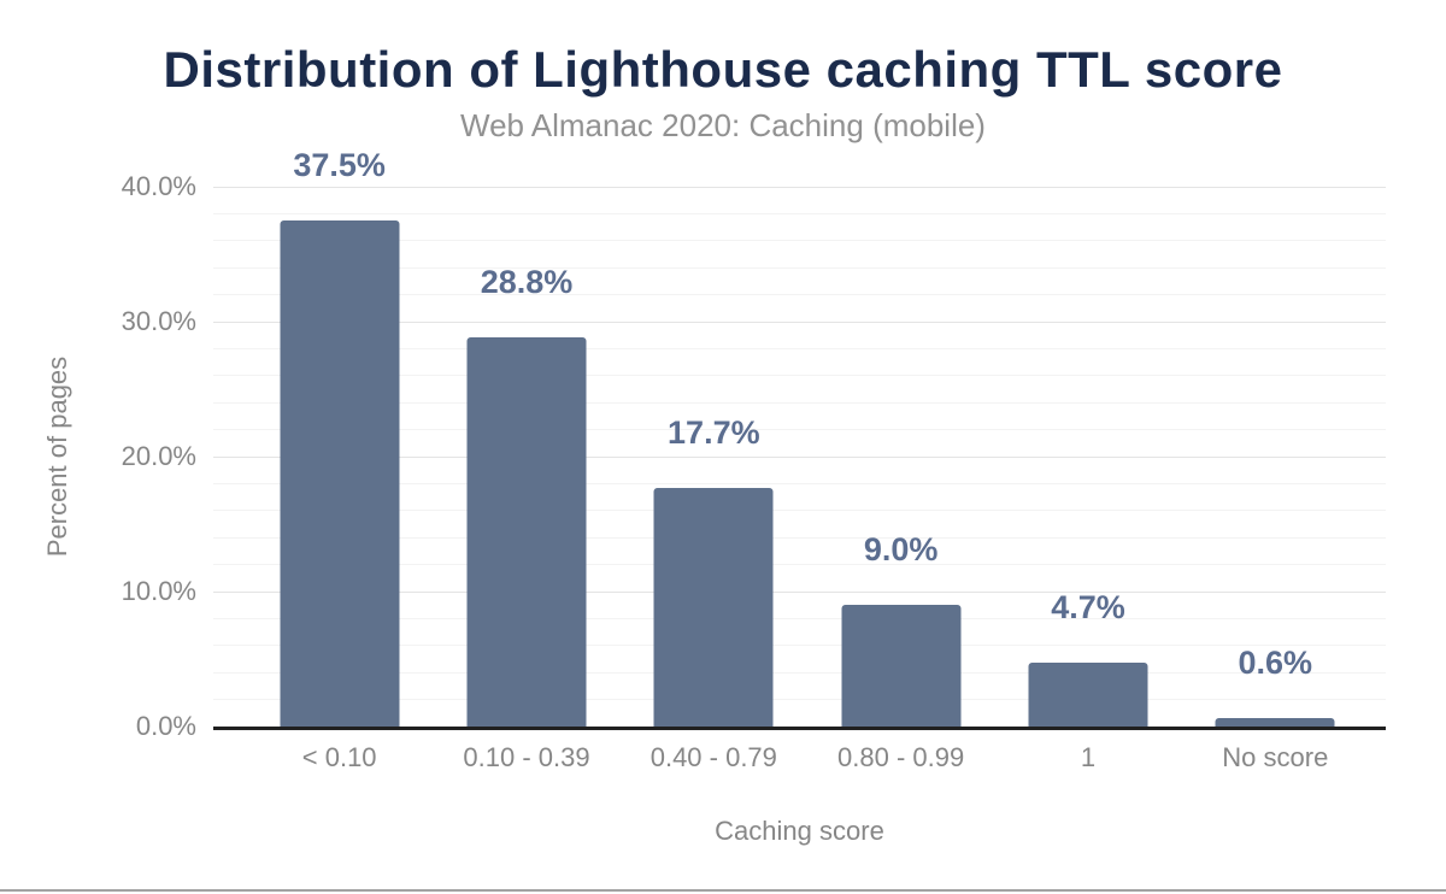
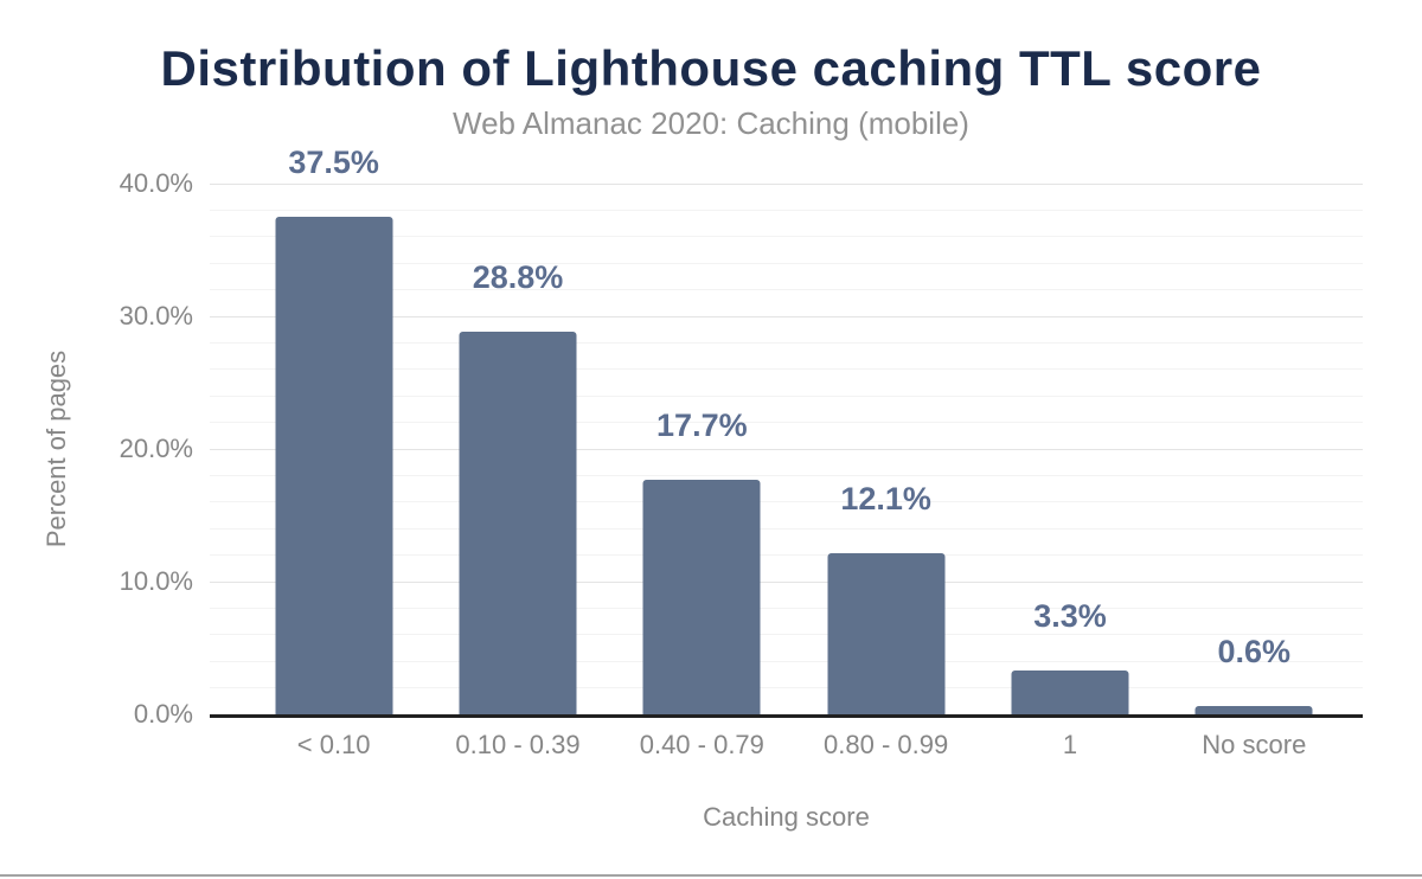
0.80 - 0.99: 9.0% -> 12.1%
1: 4.7% -> 3.3%
